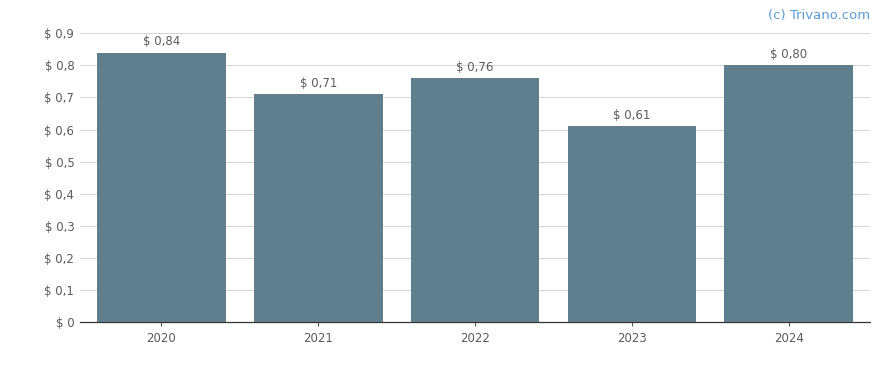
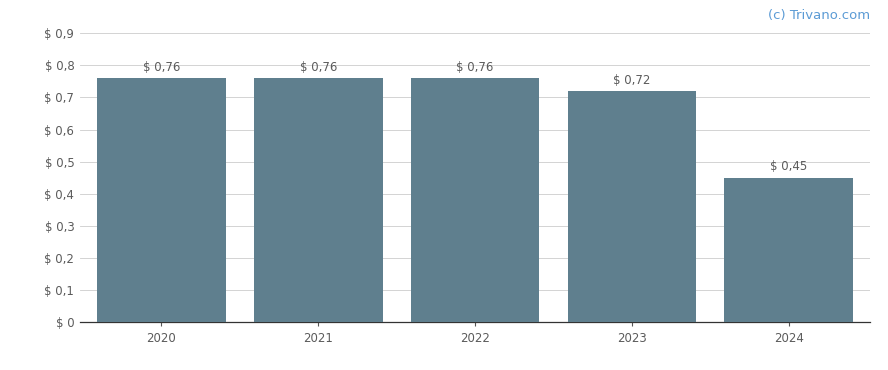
2020: 0,84 -> 0,76
2021: 0,71 -> 0,76
2023: 0,61 -> 0,72
2024: 0,80 -> 0,45
